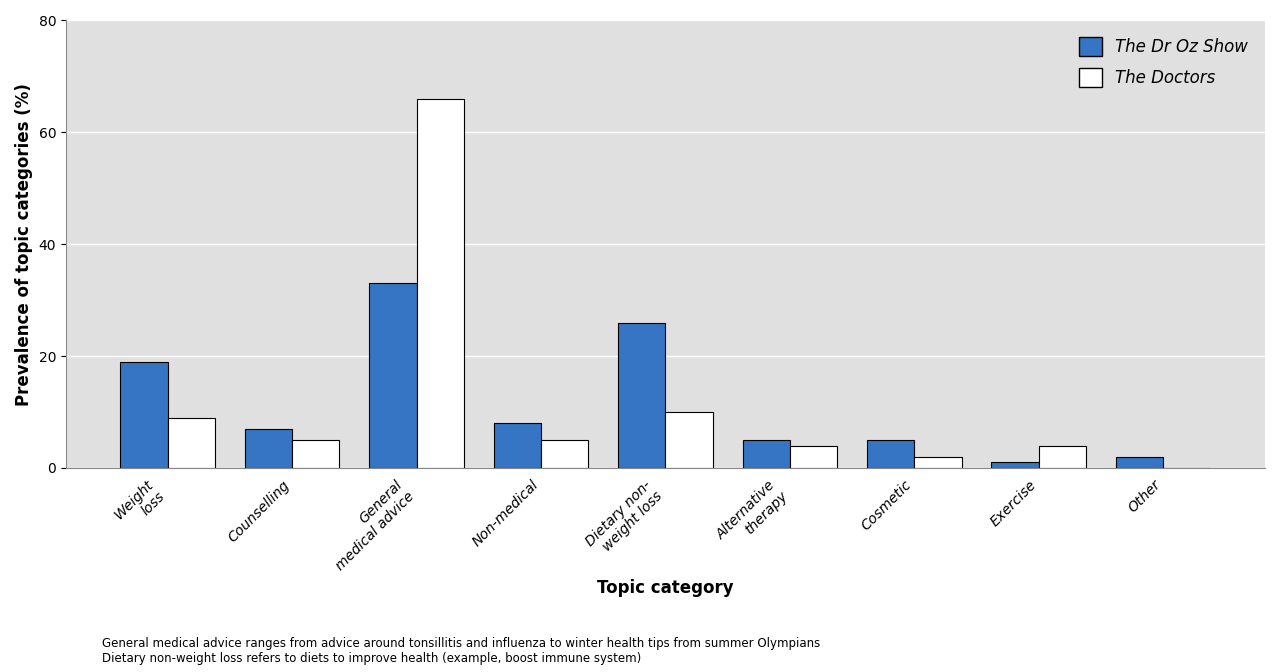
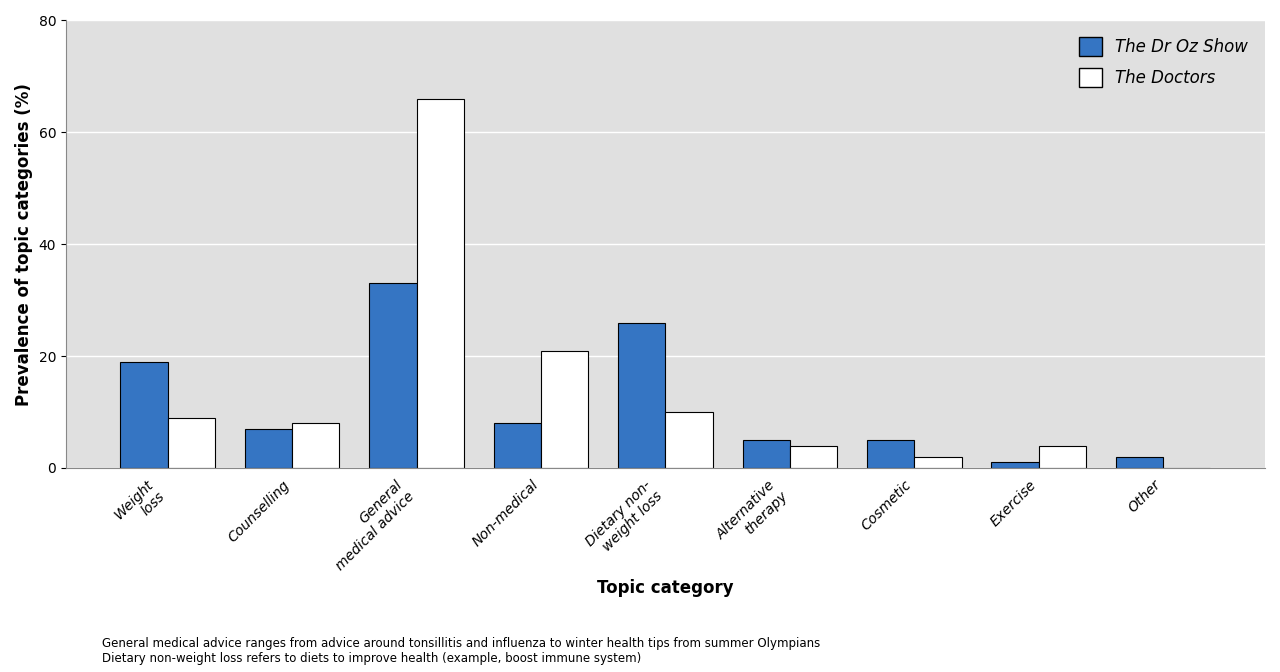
The Doctors/Counselling: 5 -> 8
The Doctors/Non-medical: 5 -> 21
